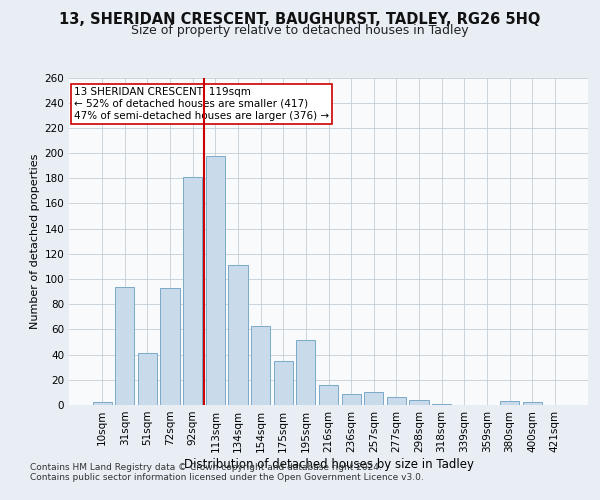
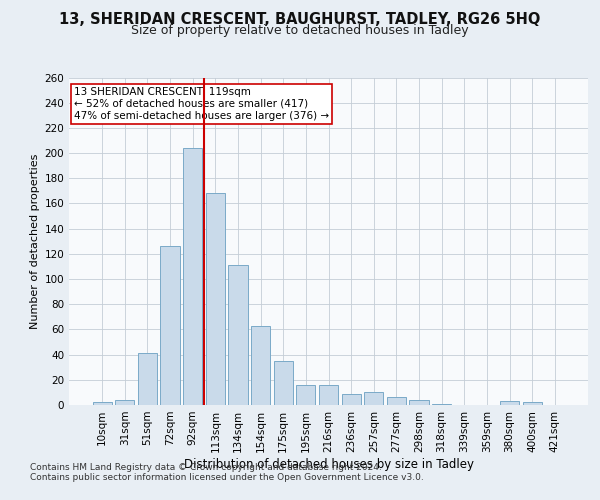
31sqm: 94 -> 4
72sqm: 93 -> 126
92sqm: 181 -> 204
113sqm: 198 -> 168
195sqm: 52 -> 16
